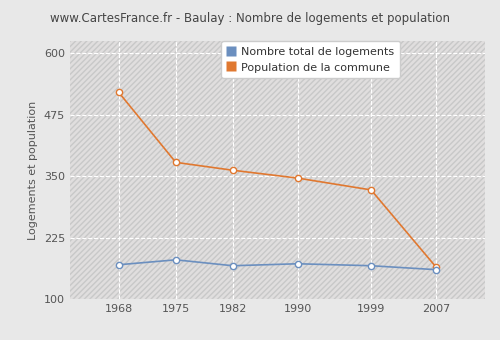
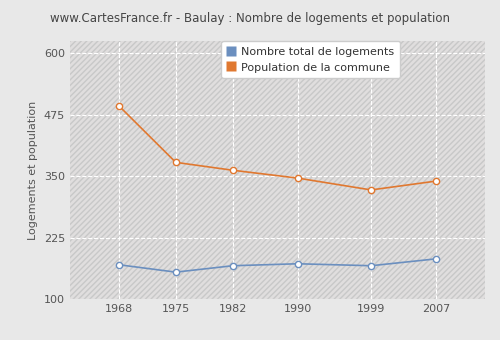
Population de la commune/1968: 520 -> 493
Nombre total de logements/1975: 180 -> 155
Nombre total de logements/2007: 160 -> 182
Population de la commune/2007: 165 -> 340
